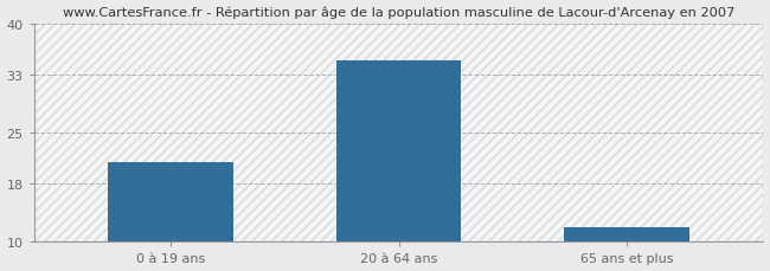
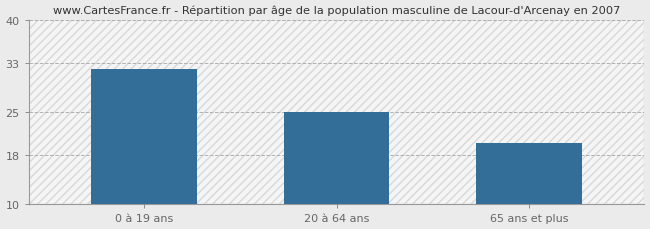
0 à 19 ans: 21 -> 32
20 à 64 ans: 35 -> 25
65 ans et plus: 12 -> 20
